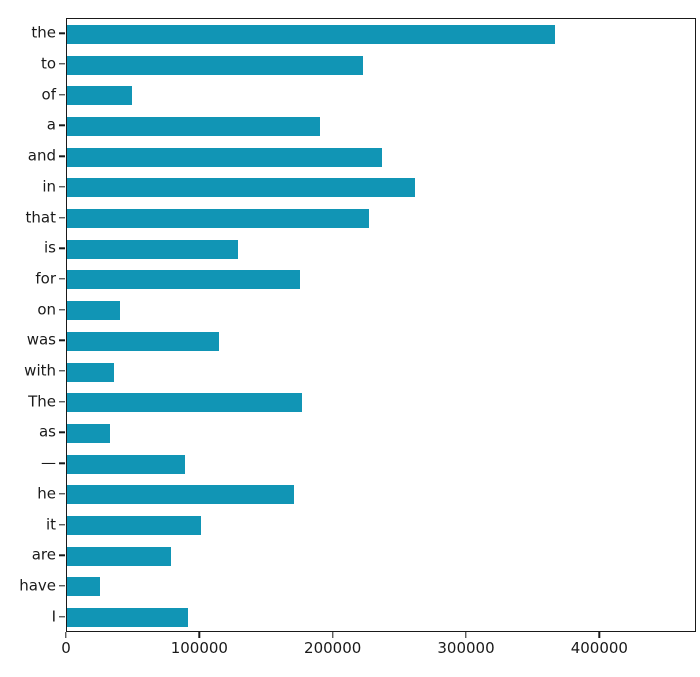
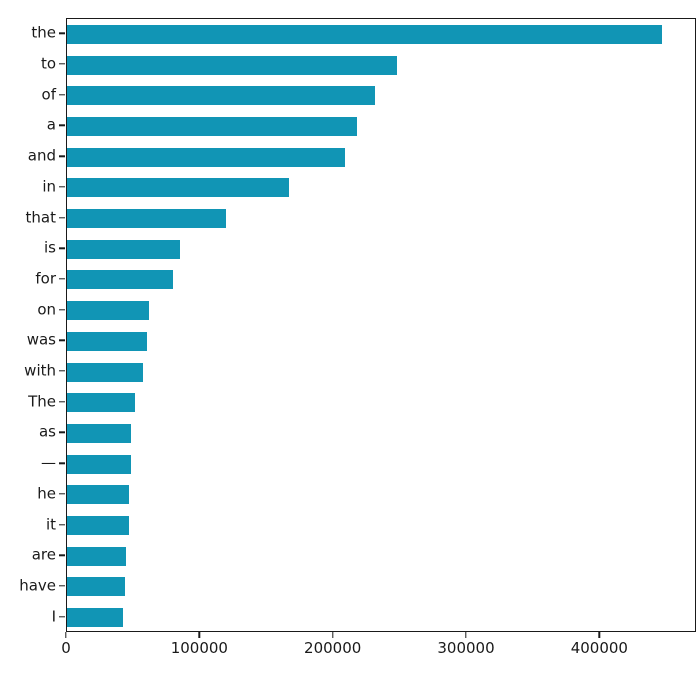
the: 367000 -> 448000
to: 223000 -> 248000
of: 49000 -> 232000
a: 190000 -> 218000
and: 237000 -> 209000
in: 262000 -> 167000
that: 227000 -> 120000
is: 129000 -> 85000
for: 175000 -> 80000
on: 40000 -> 62000
was: 114000 -> 60000
with: 35000 -> 58000
The: 177000 -> 51000
as: 32000 -> 48000
—: 89000 -> 48000
he: 171000 -> 47000
it: 101000 -> 47000
are: 78000 -> 44000
have: 25000 -> 44000
I: 91000 -> 42000
